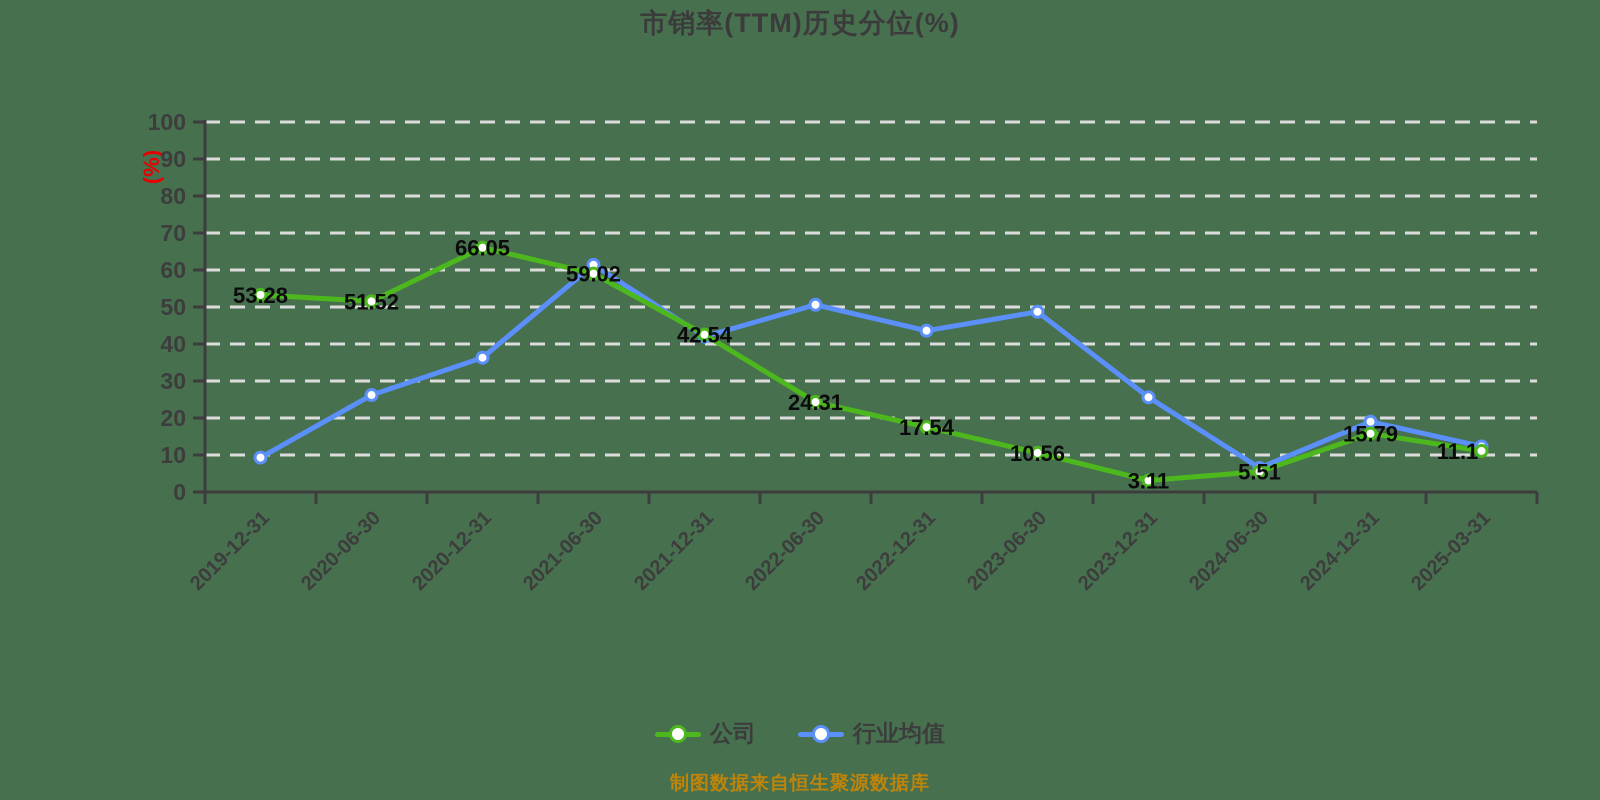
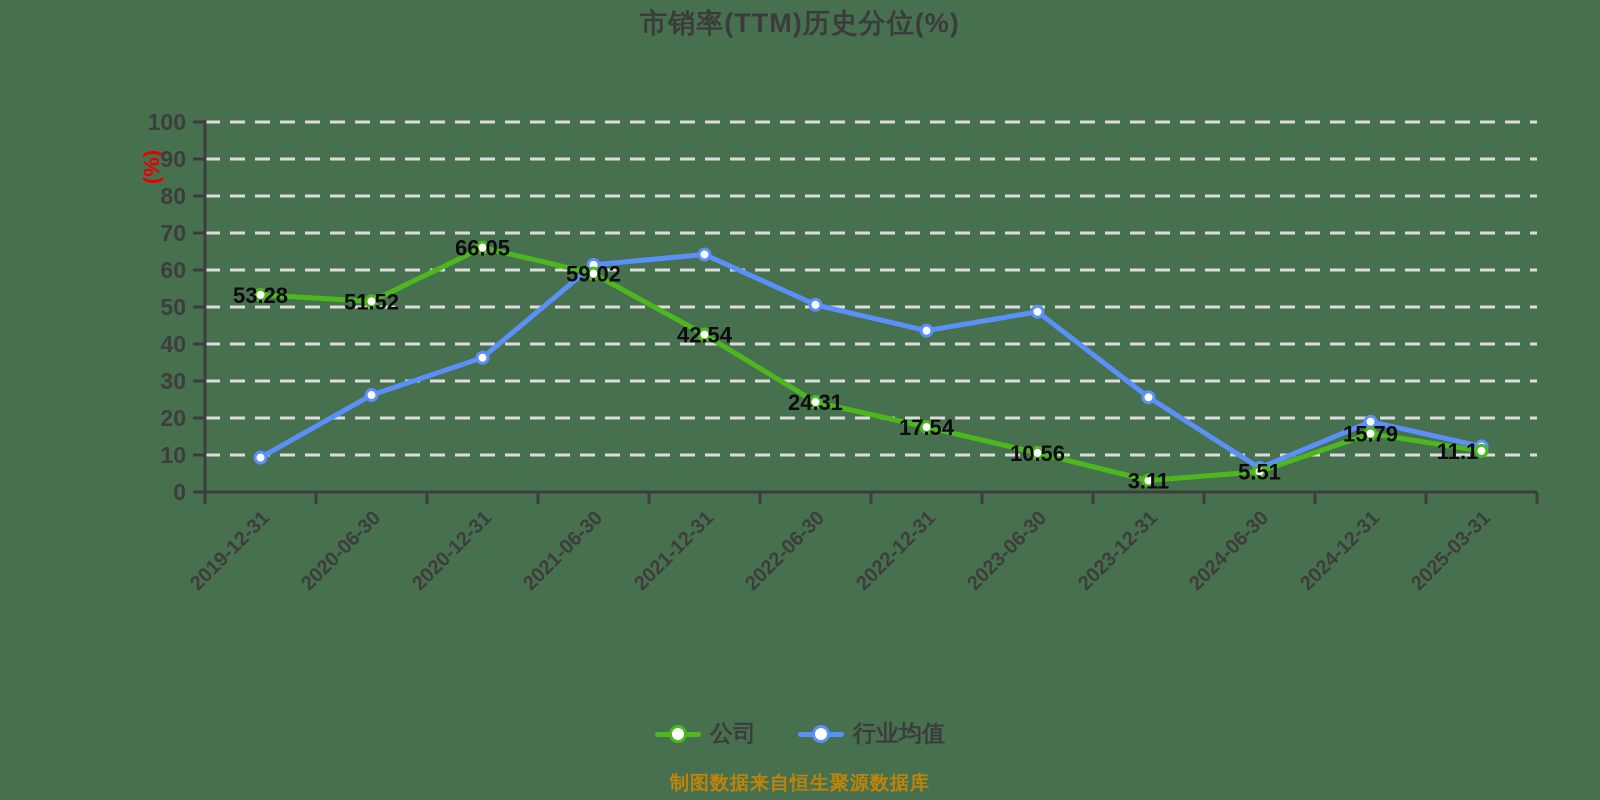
行业均值/2021-12-31: 42 -> 64
